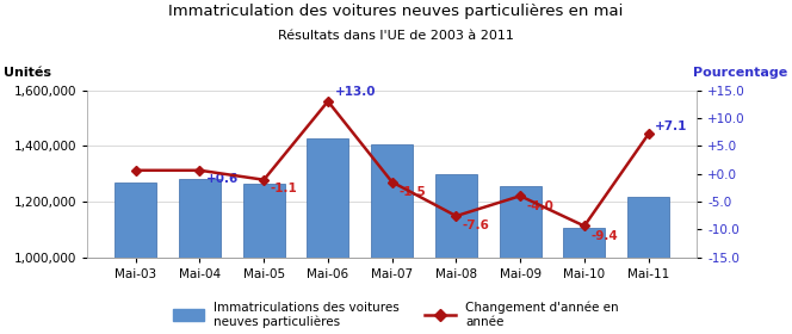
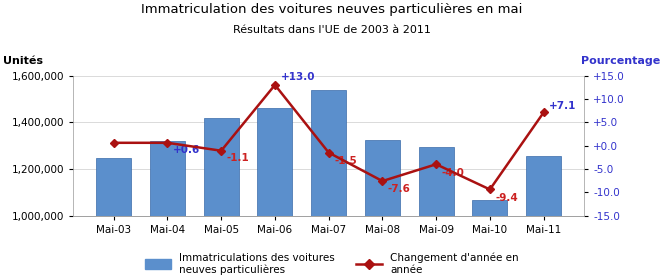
Immatriculations des voitures neuves particulières/Mai-03: 1,270,000 -> 1,245,000
Immatriculations des voitures neuves particulières/Mai-04: 1,280,000 -> 1,320,000
Immatriculations des voitures neuves particulières/Mai-05: 1,265,000 -> 1,420,000
Immatriculations des voitures neuves particulières/Mai-06: 1,425,000 -> 1,460,000
Immatriculations des voitures neuves particulières/Mai-07: 1,405,000 -> 1,540,000
Immatriculations des voitures neuves particulières/Mai-08: 1,300,000 -> 1,325,000
Immatriculations des voitures neuves particulières/Mai-09: 1,255,000 -> 1,295,000
Immatriculations des voitures neuves particulières/Mai-10: 1,105,000 -> 1,065,000
Immatriculations des voitures neuves particulières/Mai-11: 1,215,000 -> 1,255,000
